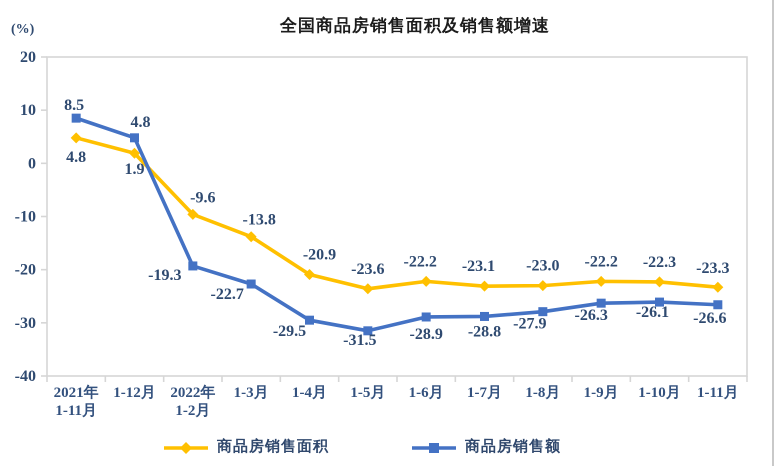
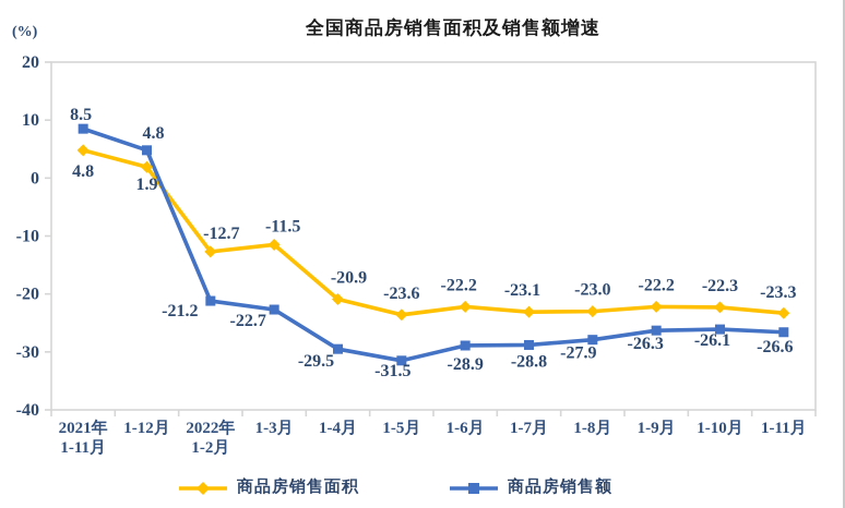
商品房销售面积/2022年 1-2月: -9.6 -> -12.7
商品房销售额/2022年 1-2月: -19.3 -> -21.2
商品房销售面积/1-3月: -13.8 -> -11.5
